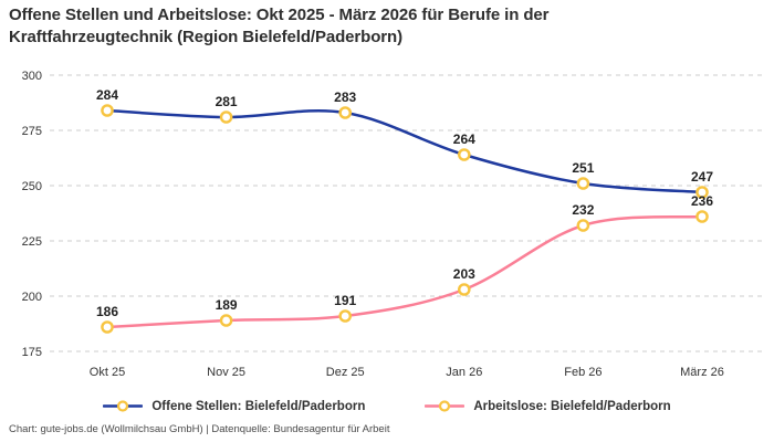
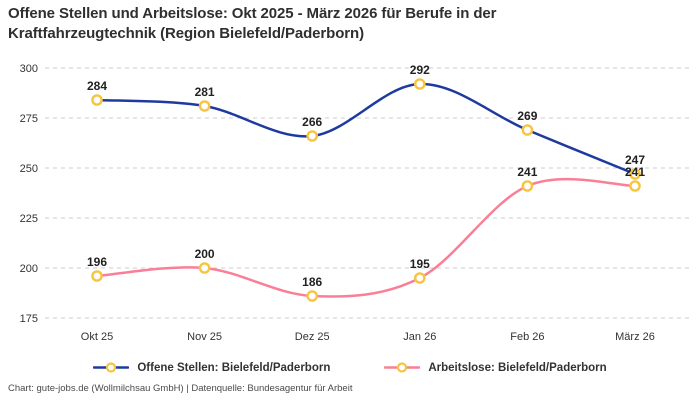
Arbeitslose: Bielefeld/Paderborn/Okt 25: 186 -> 196
Arbeitslose: Bielefeld/Paderborn/Nov 25: 189 -> 200
Offene Stellen: Bielefeld/Paderborn/Dez 25: 283 -> 266
Arbeitslose: Bielefeld/Paderborn/Dez 25: 191 -> 186
Offene Stellen: Bielefeld/Paderborn/Jan 26: 264 -> 292
Arbeitslose: Bielefeld/Paderborn/Jan 26: 203 -> 195
Offene Stellen: Bielefeld/Paderborn/Feb 26: 251 -> 269
Arbeitslose: Bielefeld/Paderborn/Feb 26: 232 -> 241
Arbeitslose: Bielefeld/Paderborn/März 26: 236 -> 241
